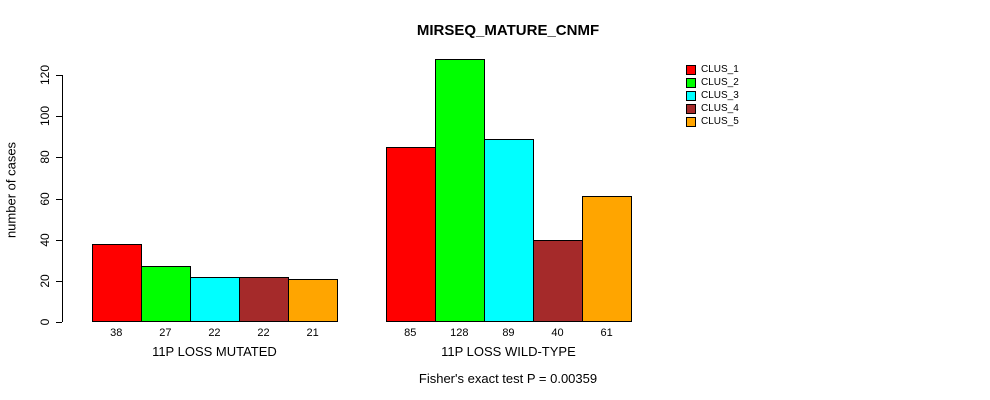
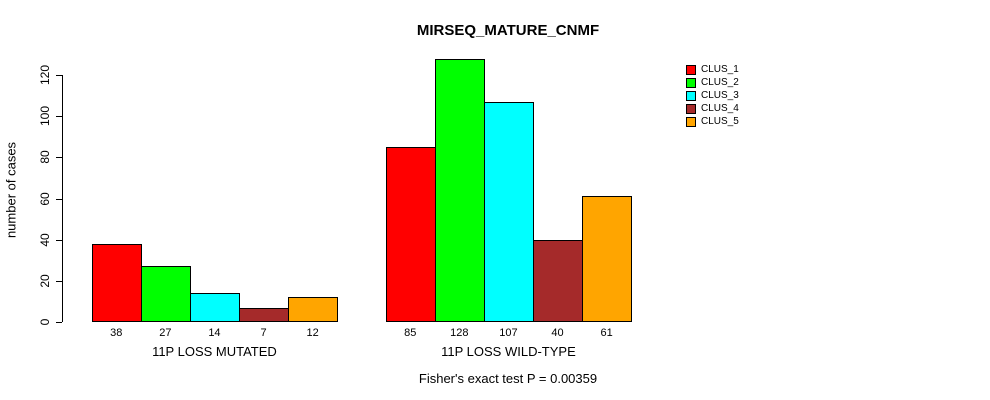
CLUS_3/11P LOSS MUTATED: 22 -> 14
CLUS_4/11P LOSS MUTATED: 22 -> 7
CLUS_5/11P LOSS MUTATED: 21 -> 12
CLUS_3/11P LOSS WILD-TYPE: 89 -> 107
